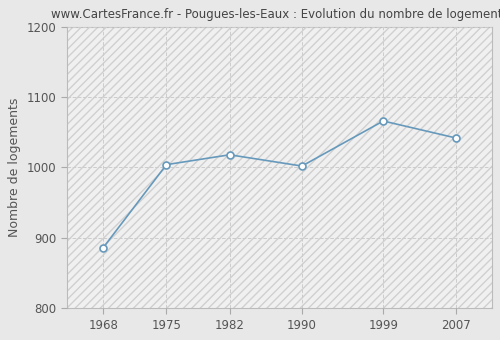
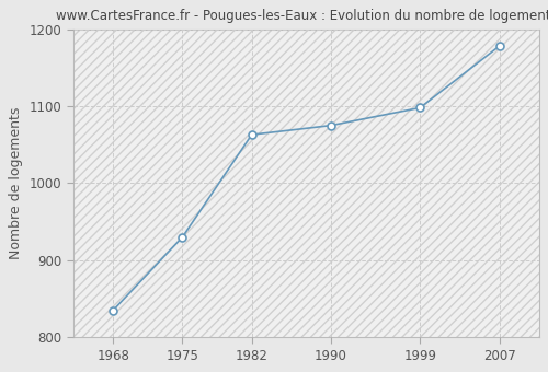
1968: 886 -> 835
1975: 1004 -> 930
1982: 1018 -> 1063
1990: 1002 -> 1075
1999: 1066 -> 1098
2007: 1042 -> 1178
